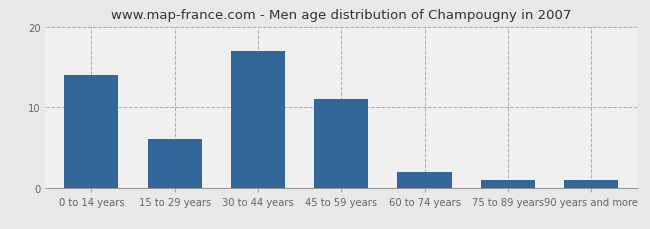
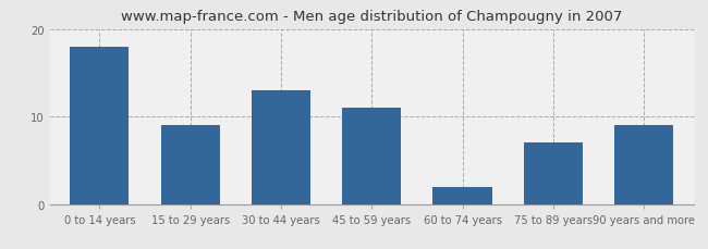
0 to 14 years: 14 -> 18
15 to 29 years: 6 -> 9
30 to 44 years: 17 -> 13
75 to 89 years: 1 -> 7
90 years and more: 1 -> 9
